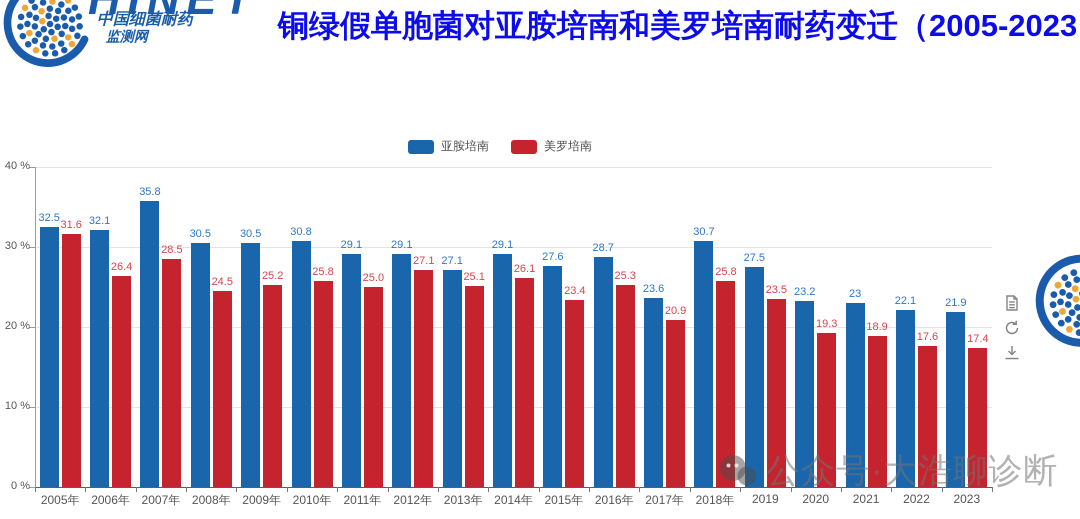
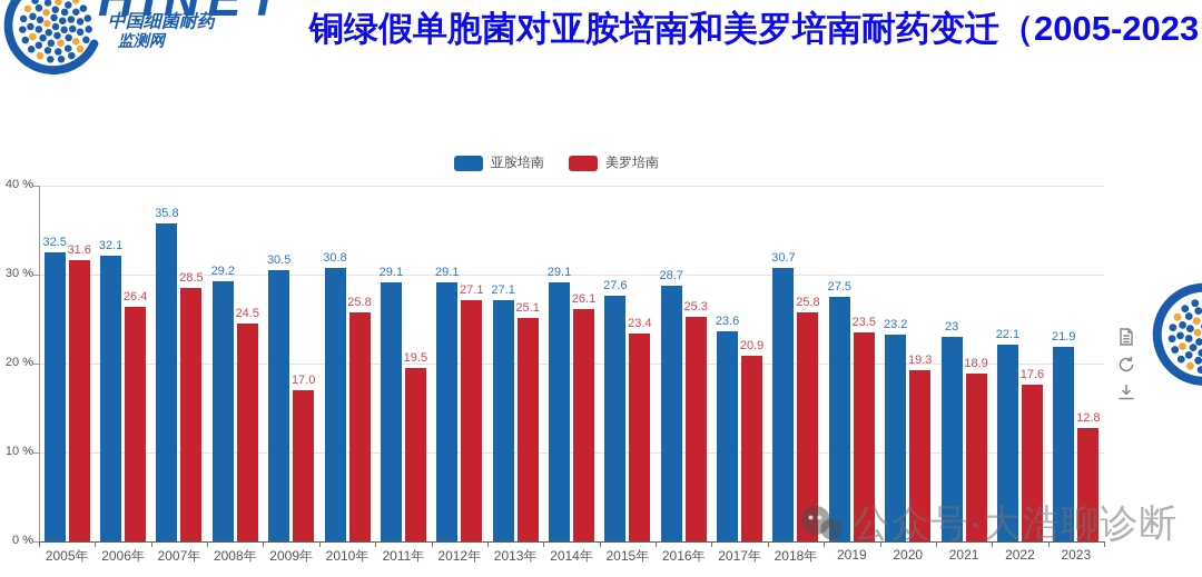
亚胺培南/2008年: 30.5 -> 29.2
美罗培南/2009年: 25.2 -> 17.0
美罗培南/2011年: 25.0 -> 19.5
美罗培南/2023: 17.4 -> 12.8
